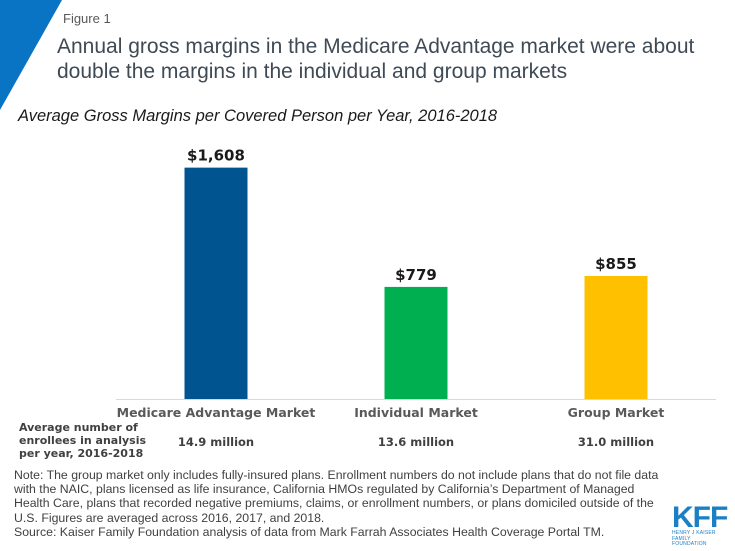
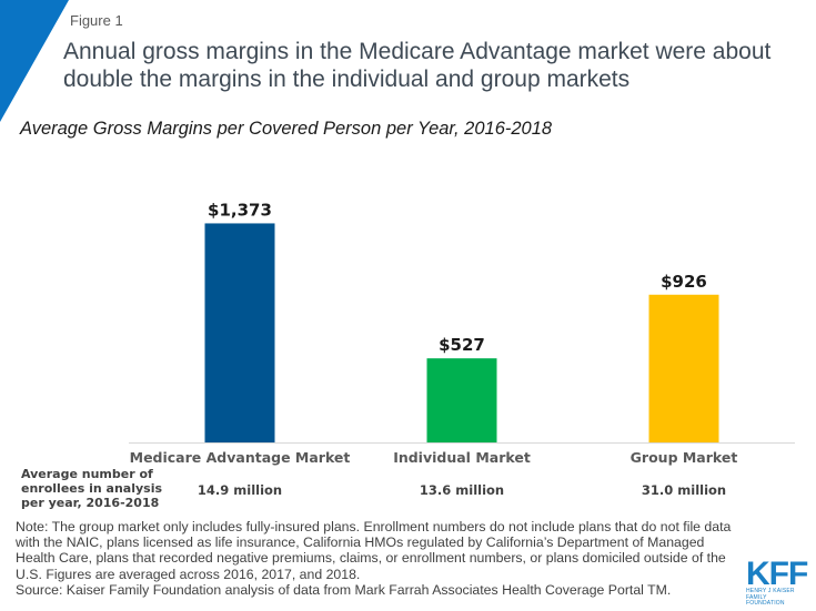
Medicare Advantage Market: $1,608 -> $1,373
Individual Market: $779 -> $527
Group Market: $855 -> $926
